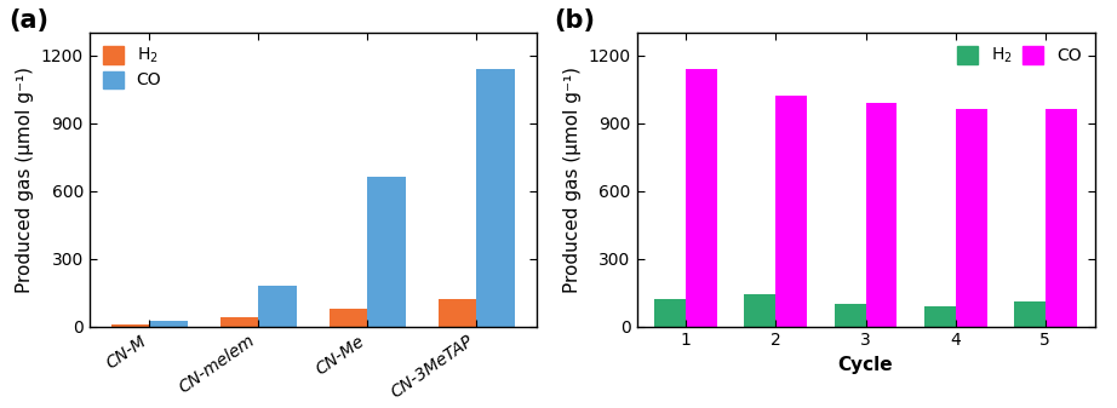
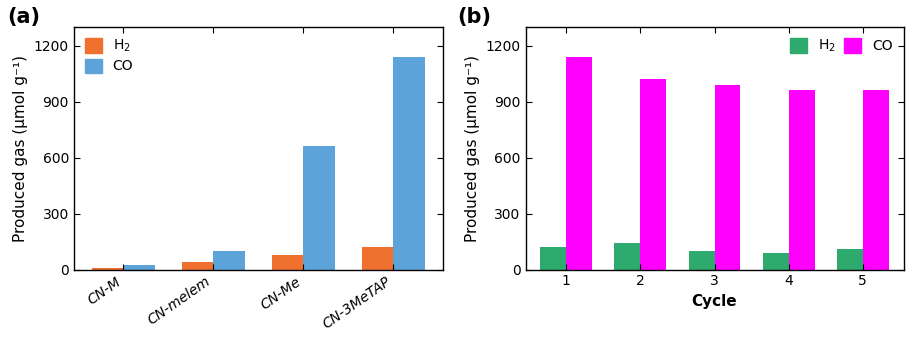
CO/CN-melem: 180 -> 100
